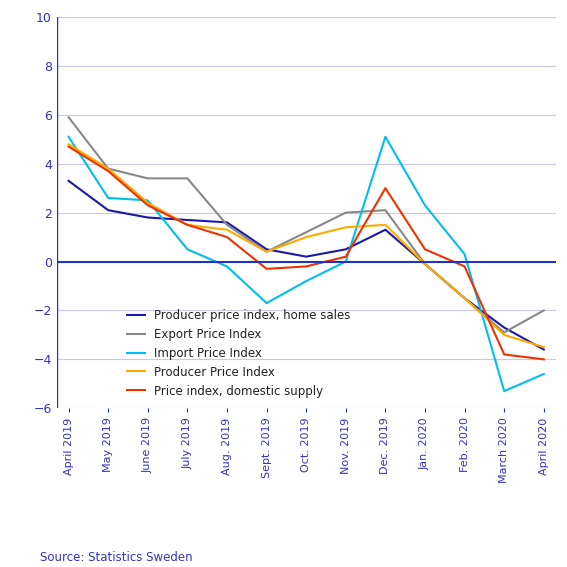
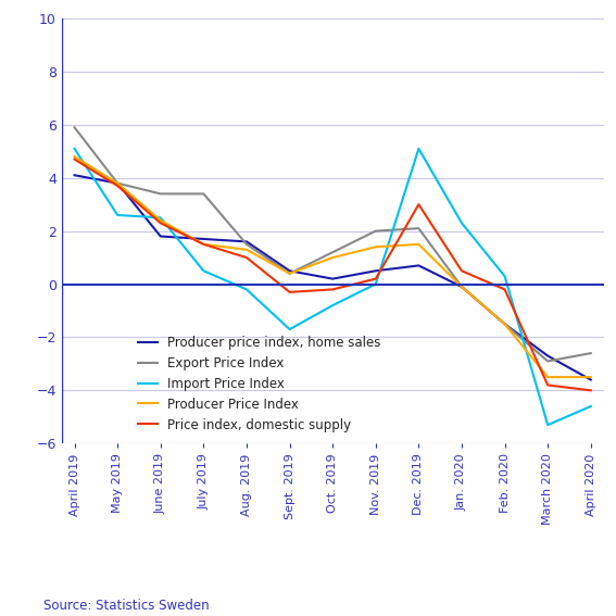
Producer price index, home sales/April 2019: 3.3 -> 4.1
Producer price index, home sales/May 2019: 2.1 -> 3.8
Producer price index, home sales/Dec. 2019: 1.3 -> 0.7
Producer Price Index/March 2020: -3.0 -> -3.5
Export Price Index/April 2020: -2.0 -> -2.6
